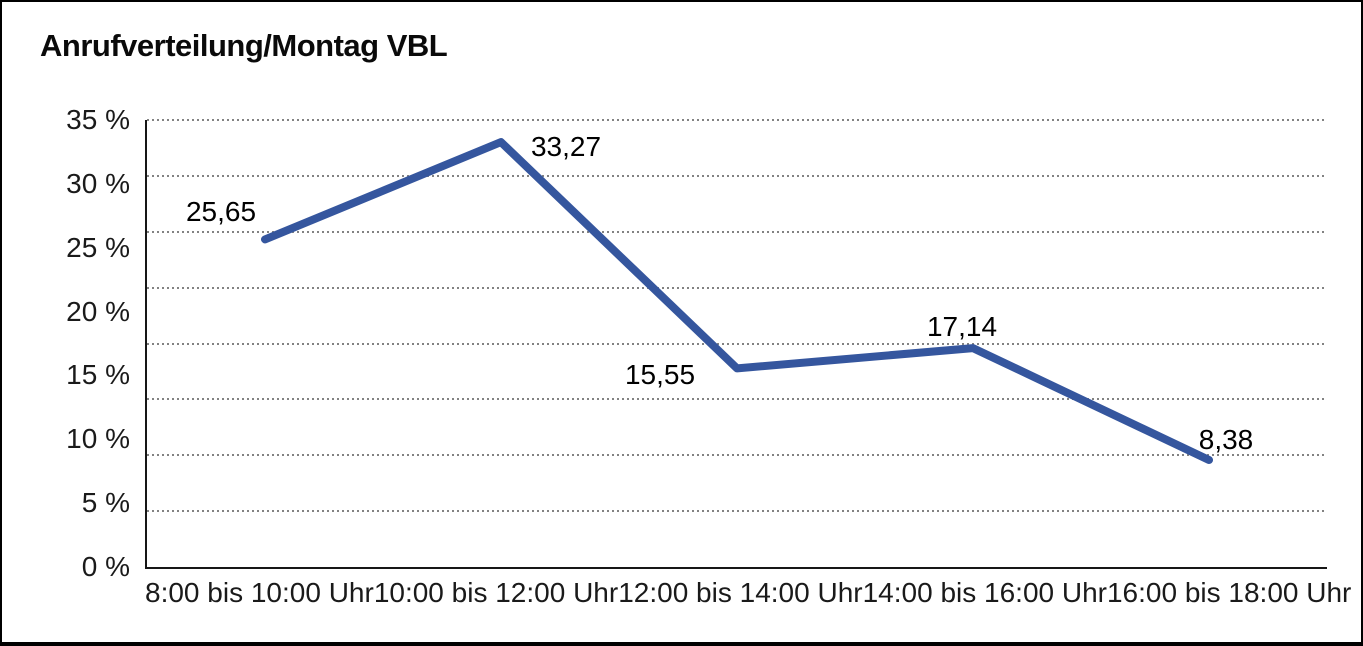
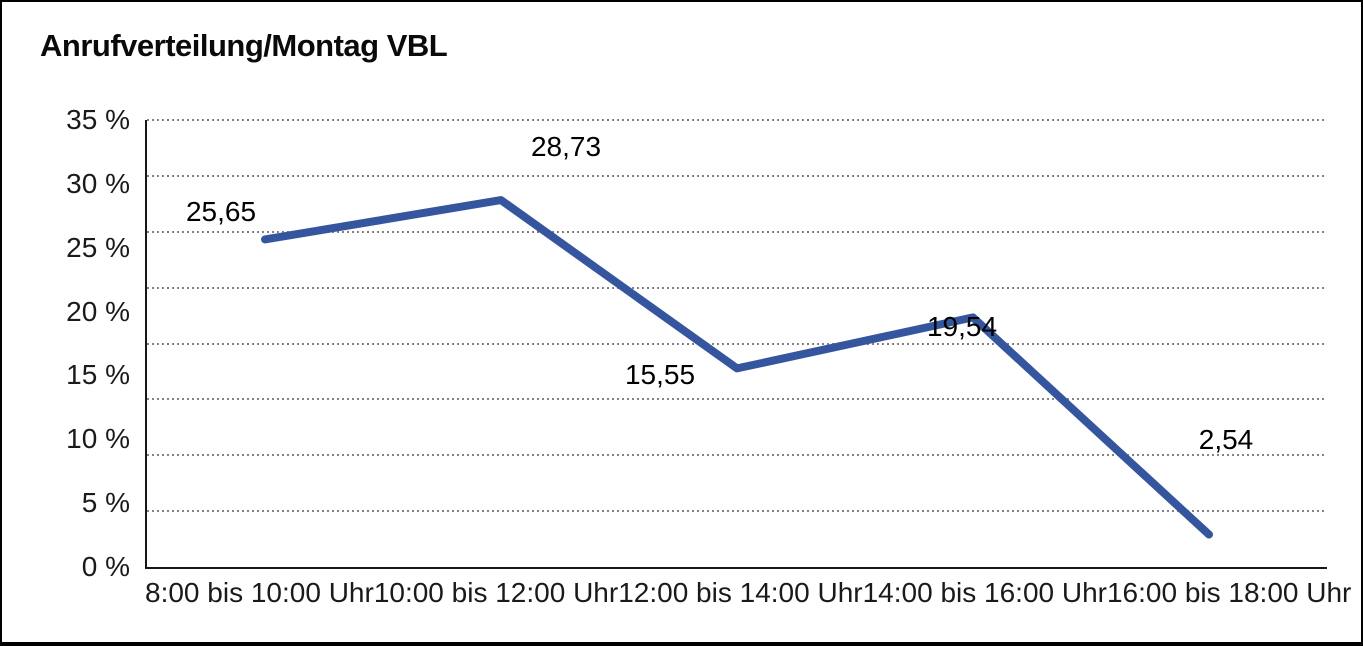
10:00 bis 12:00 Uhr: 33,27 -> 28,73
14:00 bis 16:00 Uhr: 17,14 -> 19,54
16:00 bis 18:00 Uhr: 8,38 -> 2,54
